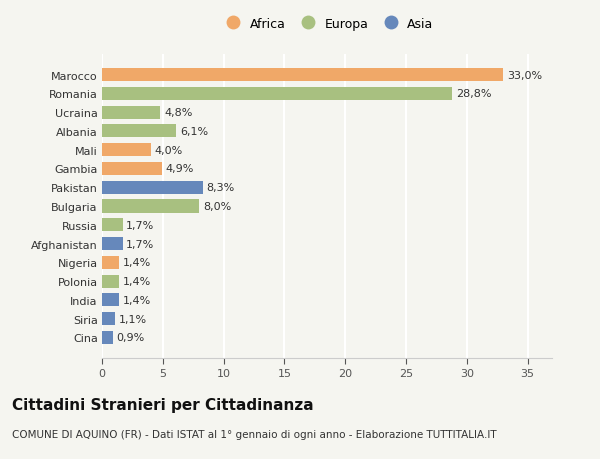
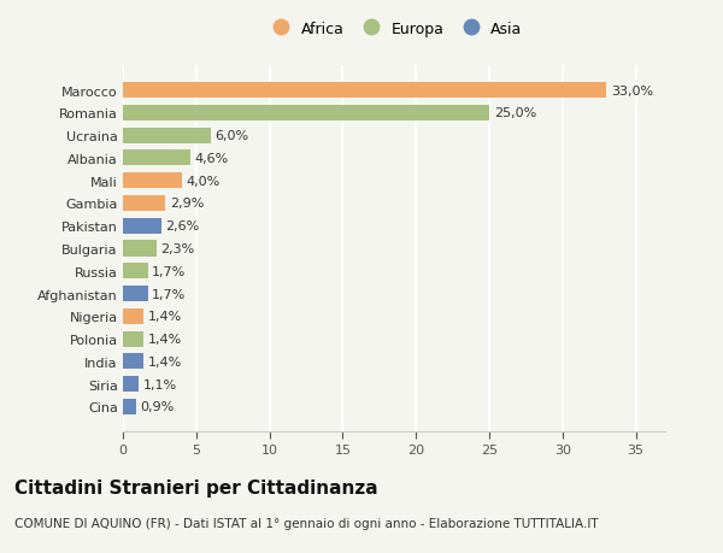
Romania: 28,8% -> 25,0%
Ucraina: 4,8% -> 6,0%
Albania: 6,1% -> 4,6%
Gambia: 4,9% -> 2,9%
Pakistan: 8,3% -> 2,6%
Bulgaria: 8,0% -> 2,3%
